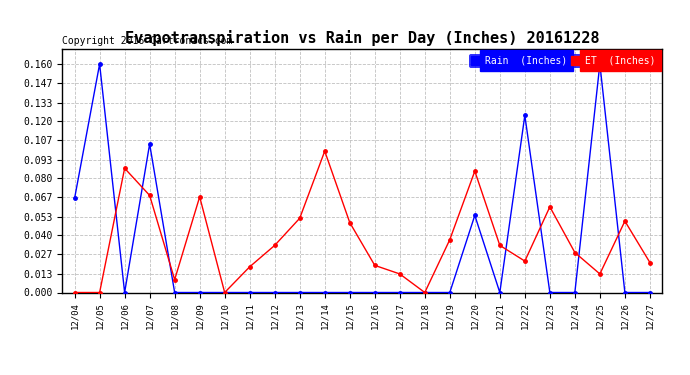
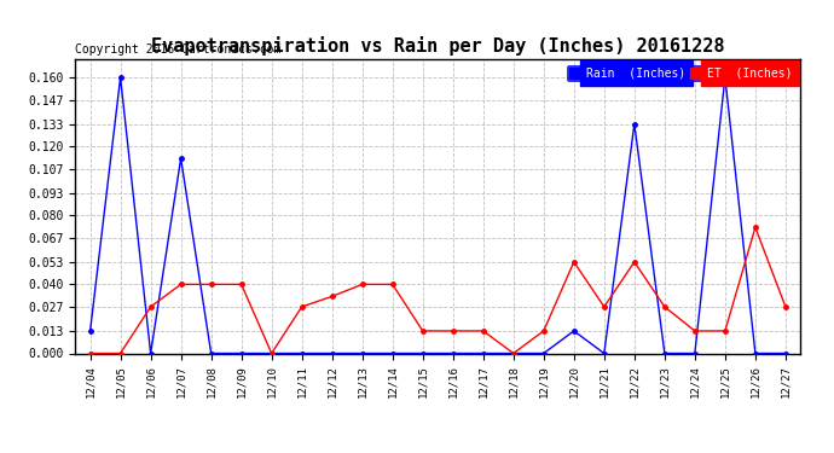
Rain (Inches)/12/04: 0.066 -> 0.013
ET (Inches)/12/06: 0.087 -> 0.027
Rain (Inches)/12/07: 0.104 -> 0.113
ET (Inches)/12/07: 0.068 -> 0.040
ET (Inches)/12/08: 0.009 -> 0.040
ET (Inches)/12/09: 0.067 -> 0.040
ET (Inches)/12/11: 0.018 -> 0.027
ET (Inches)/12/13: 0.052 -> 0.040
ET (Inches)/12/14: 0.099 -> 0.040
ET (Inches)/12/15: 0.049 -> 0.013
ET (Inches)/12/16: 0.019 -> 0.013
ET (Inches)/12/19: 0.037 -> 0.013
Rain (Inches)/12/20: 0.054 -> 0.013
ET (Inches)/12/20: 0.085 -> 0.053
ET (Inches)/12/21: 0.033 -> 0.027
Rain (Inches)/12/22: 0.124 -> 0.133
ET (Inches)/12/22: 0.022 -> 0.053
ET (Inches)/12/23: 0.060 -> 0.027
ET (Inches)/12/24: 0.028 -> 0.013
ET (Inches)/12/26: 0.050 -> 0.073
ET (Inches)/12/27: 0.021 -> 0.027
